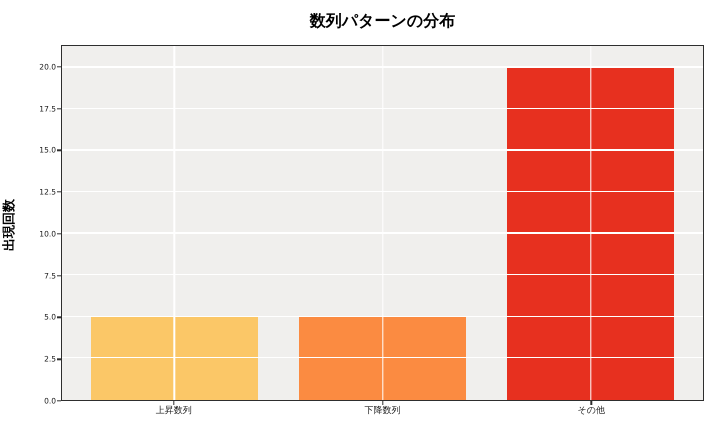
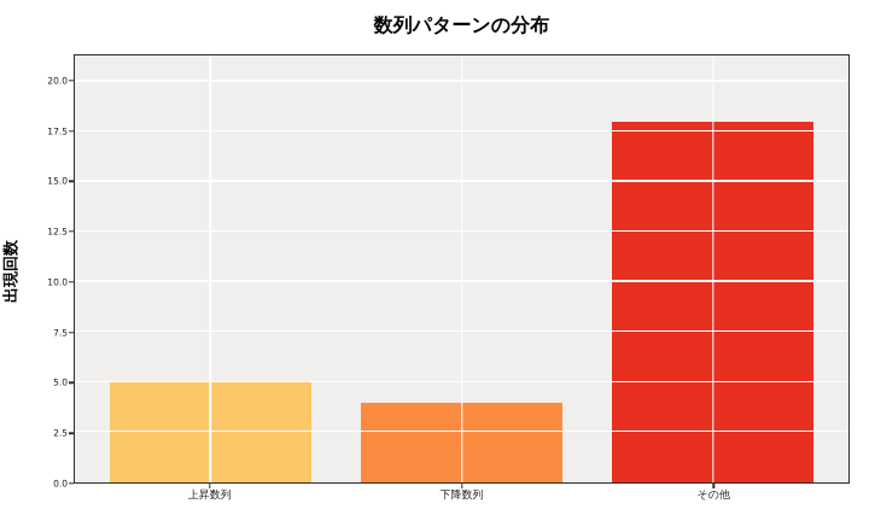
下降数列: 5 -> 4
その他: 20 -> 18
